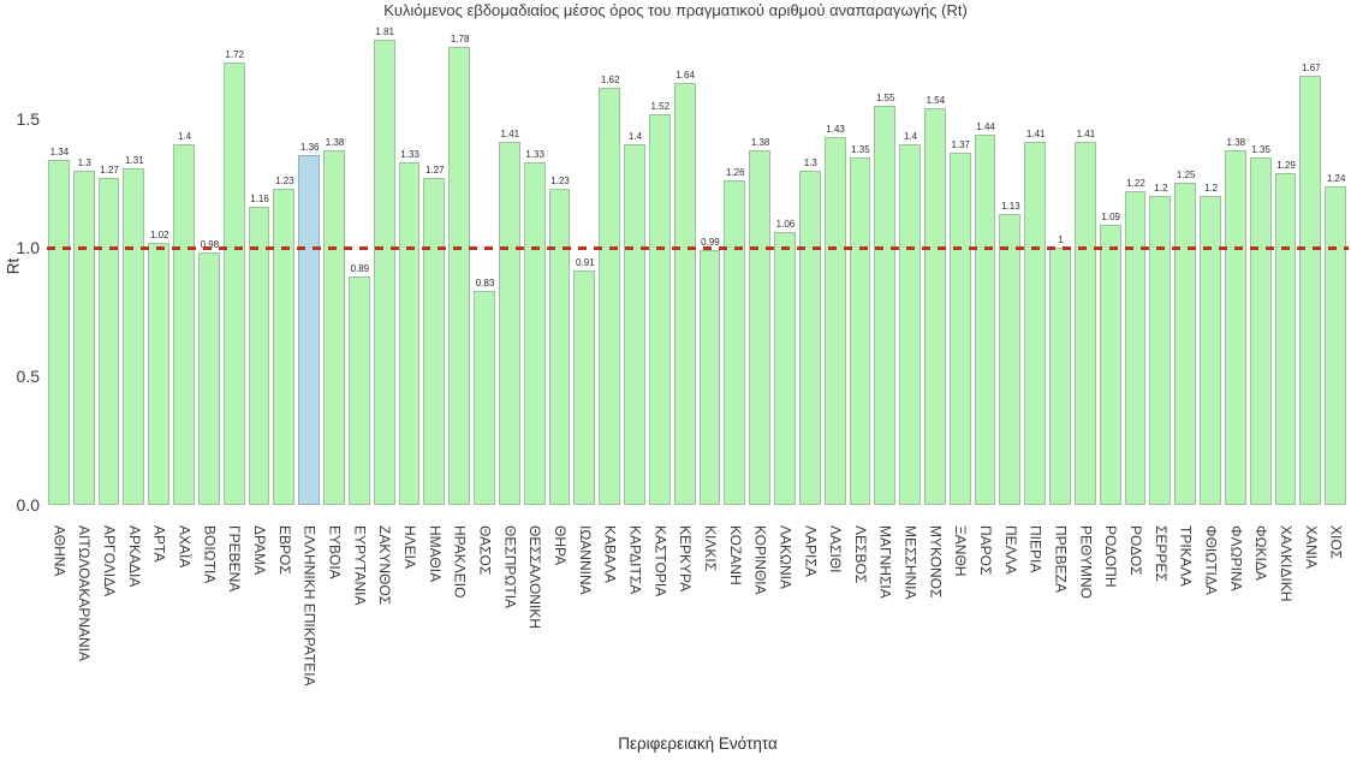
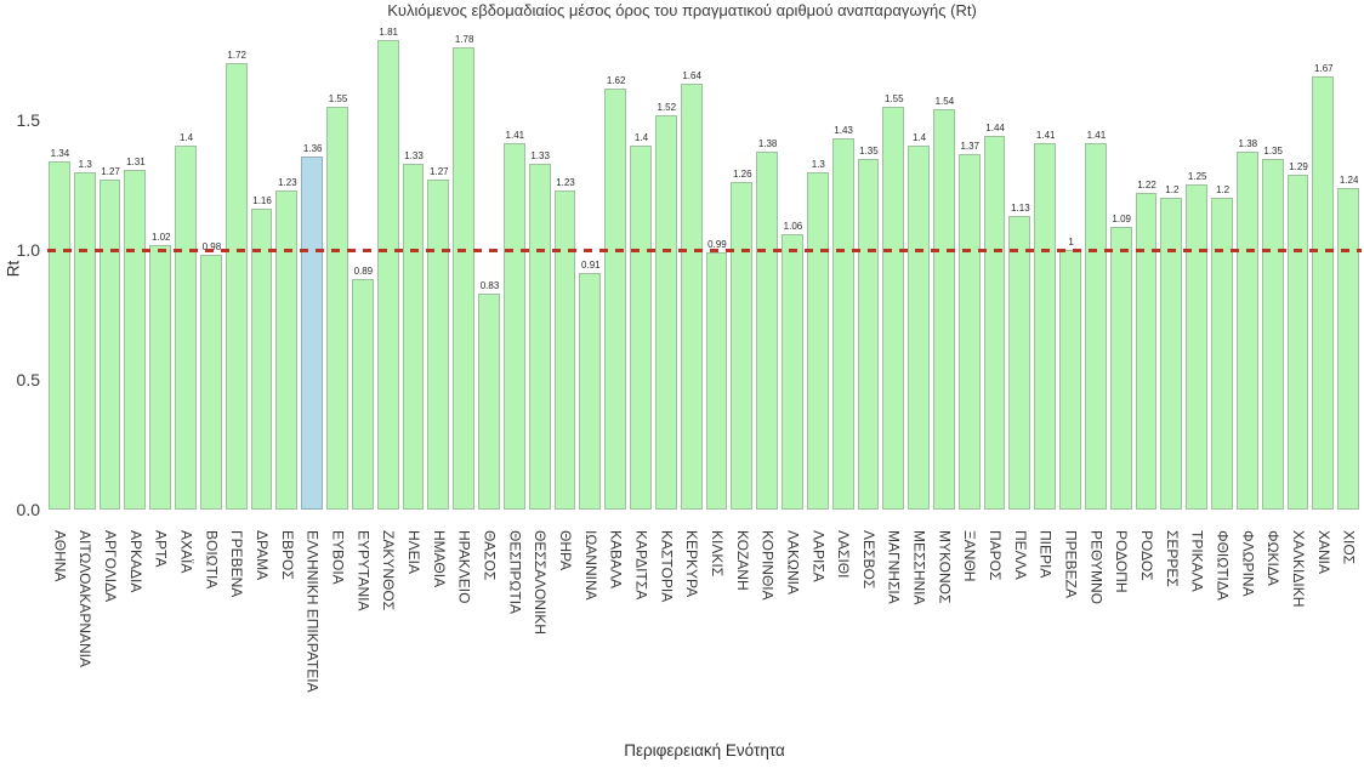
ΕΥΒΟΙΑ: 1.38 -> 1.55
